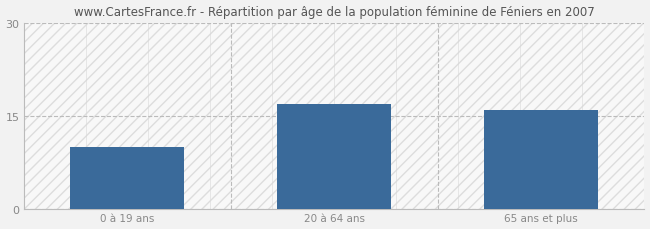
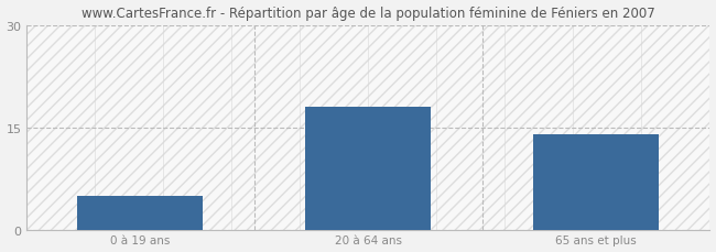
0 à 19 ans: 10 -> 5
20 à 64 ans: 17 -> 18
65 ans et plus: 16 -> 14
